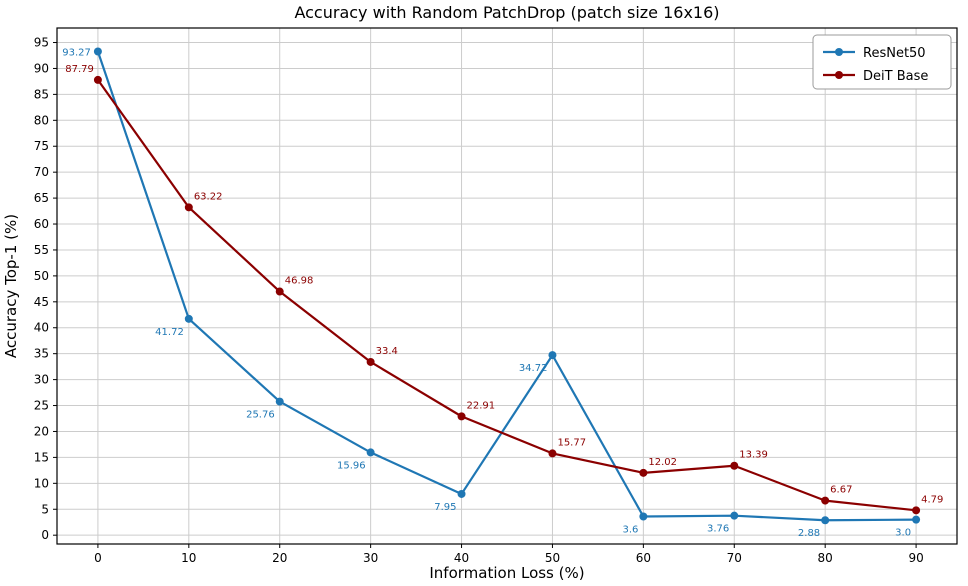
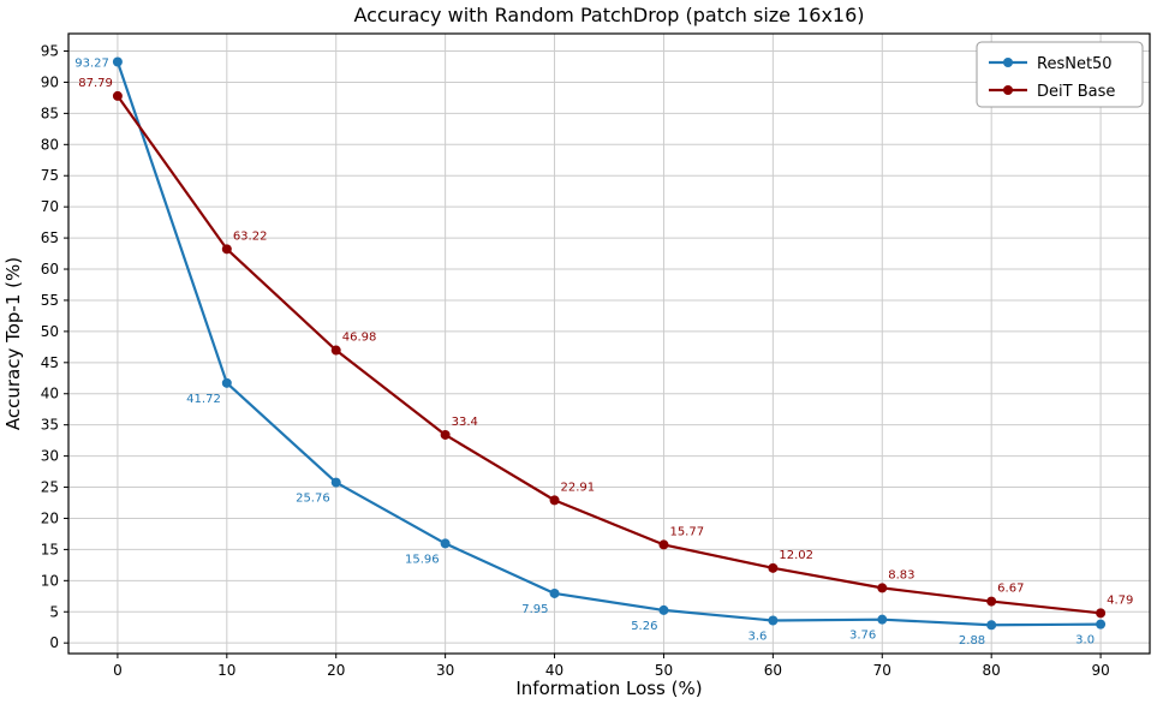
ResNet50/50: 34.72 -> 5.26
DeiT Base/70: 13.39 -> 8.83
